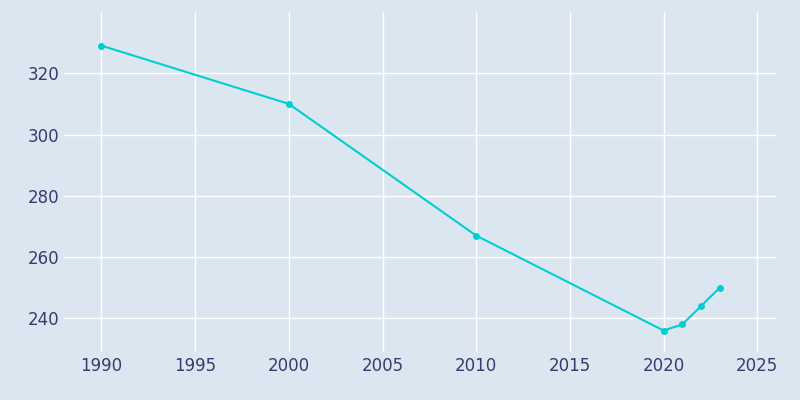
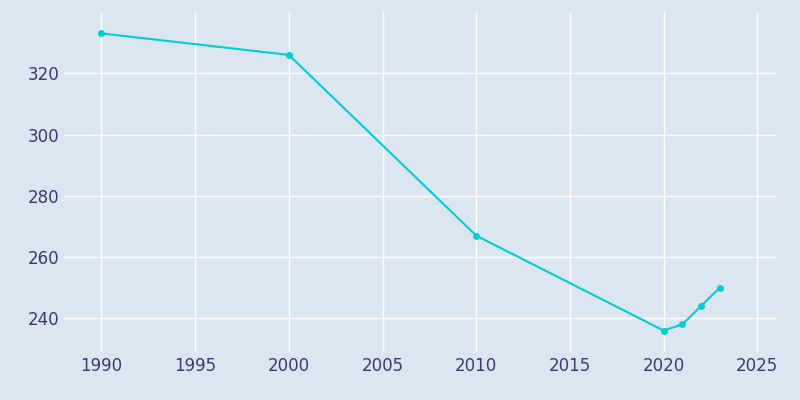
1990: 329 -> 333
2000: 310 -> 326
